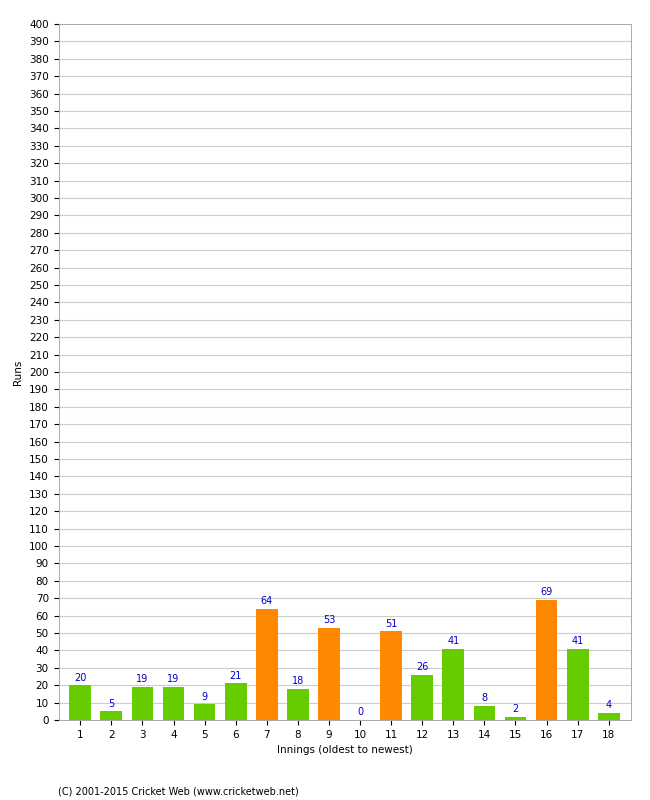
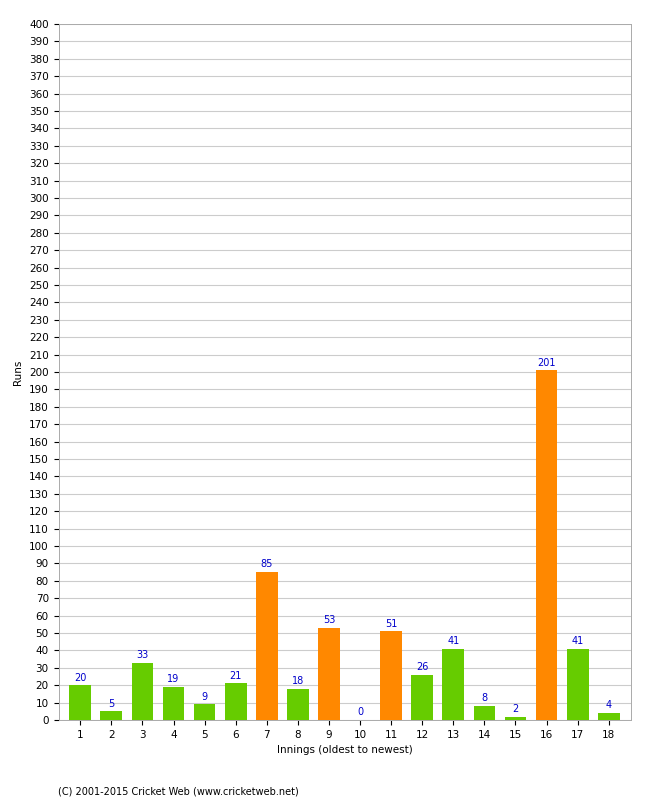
3: 19 -> 33
7: 64 -> 85
16: 69 -> 201
